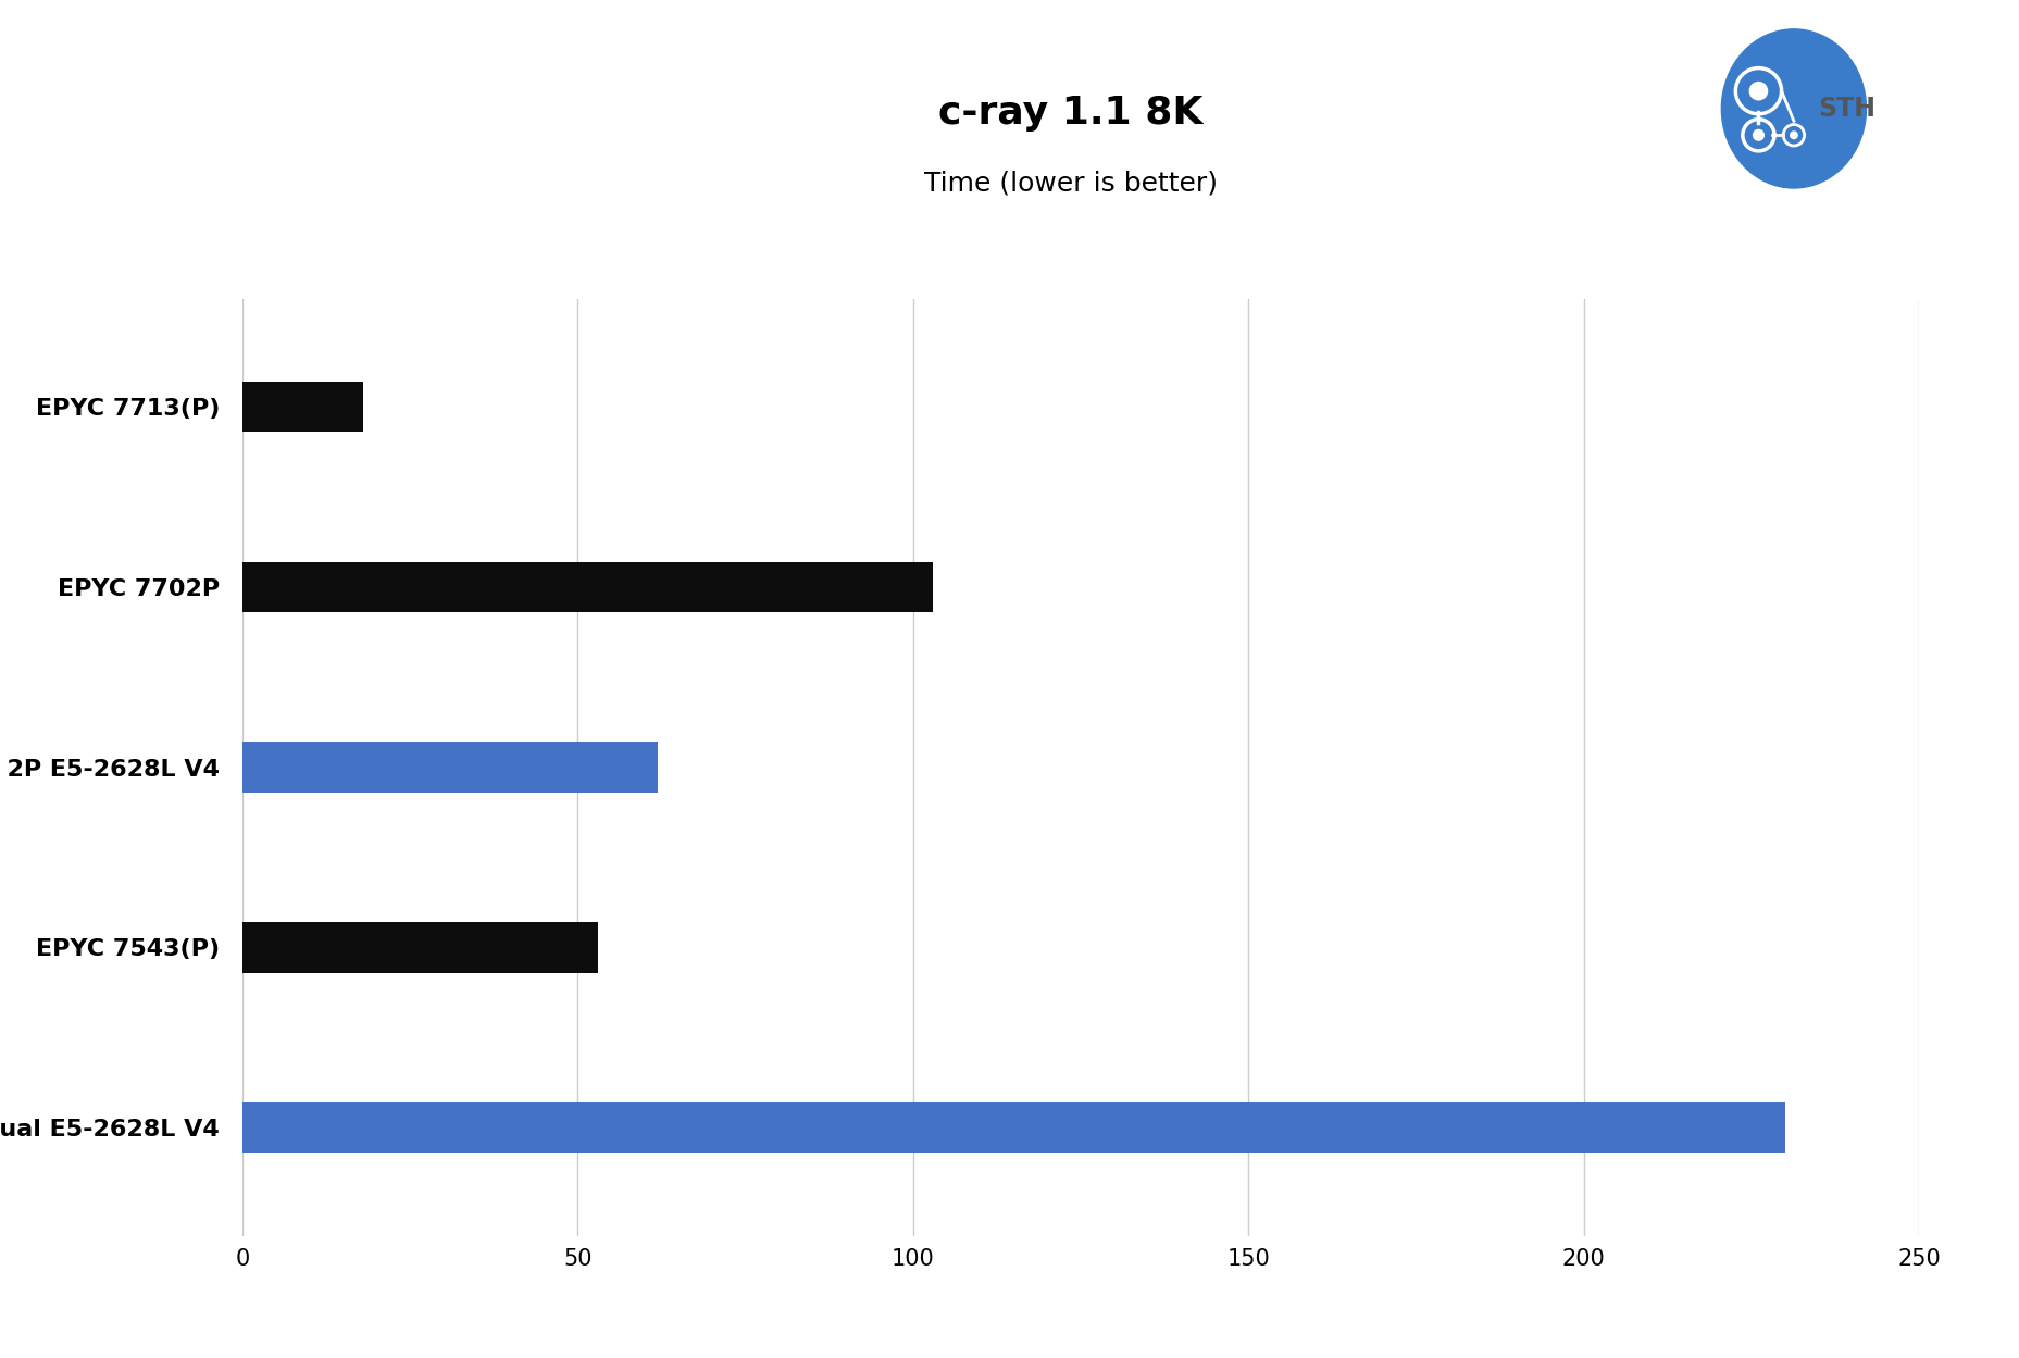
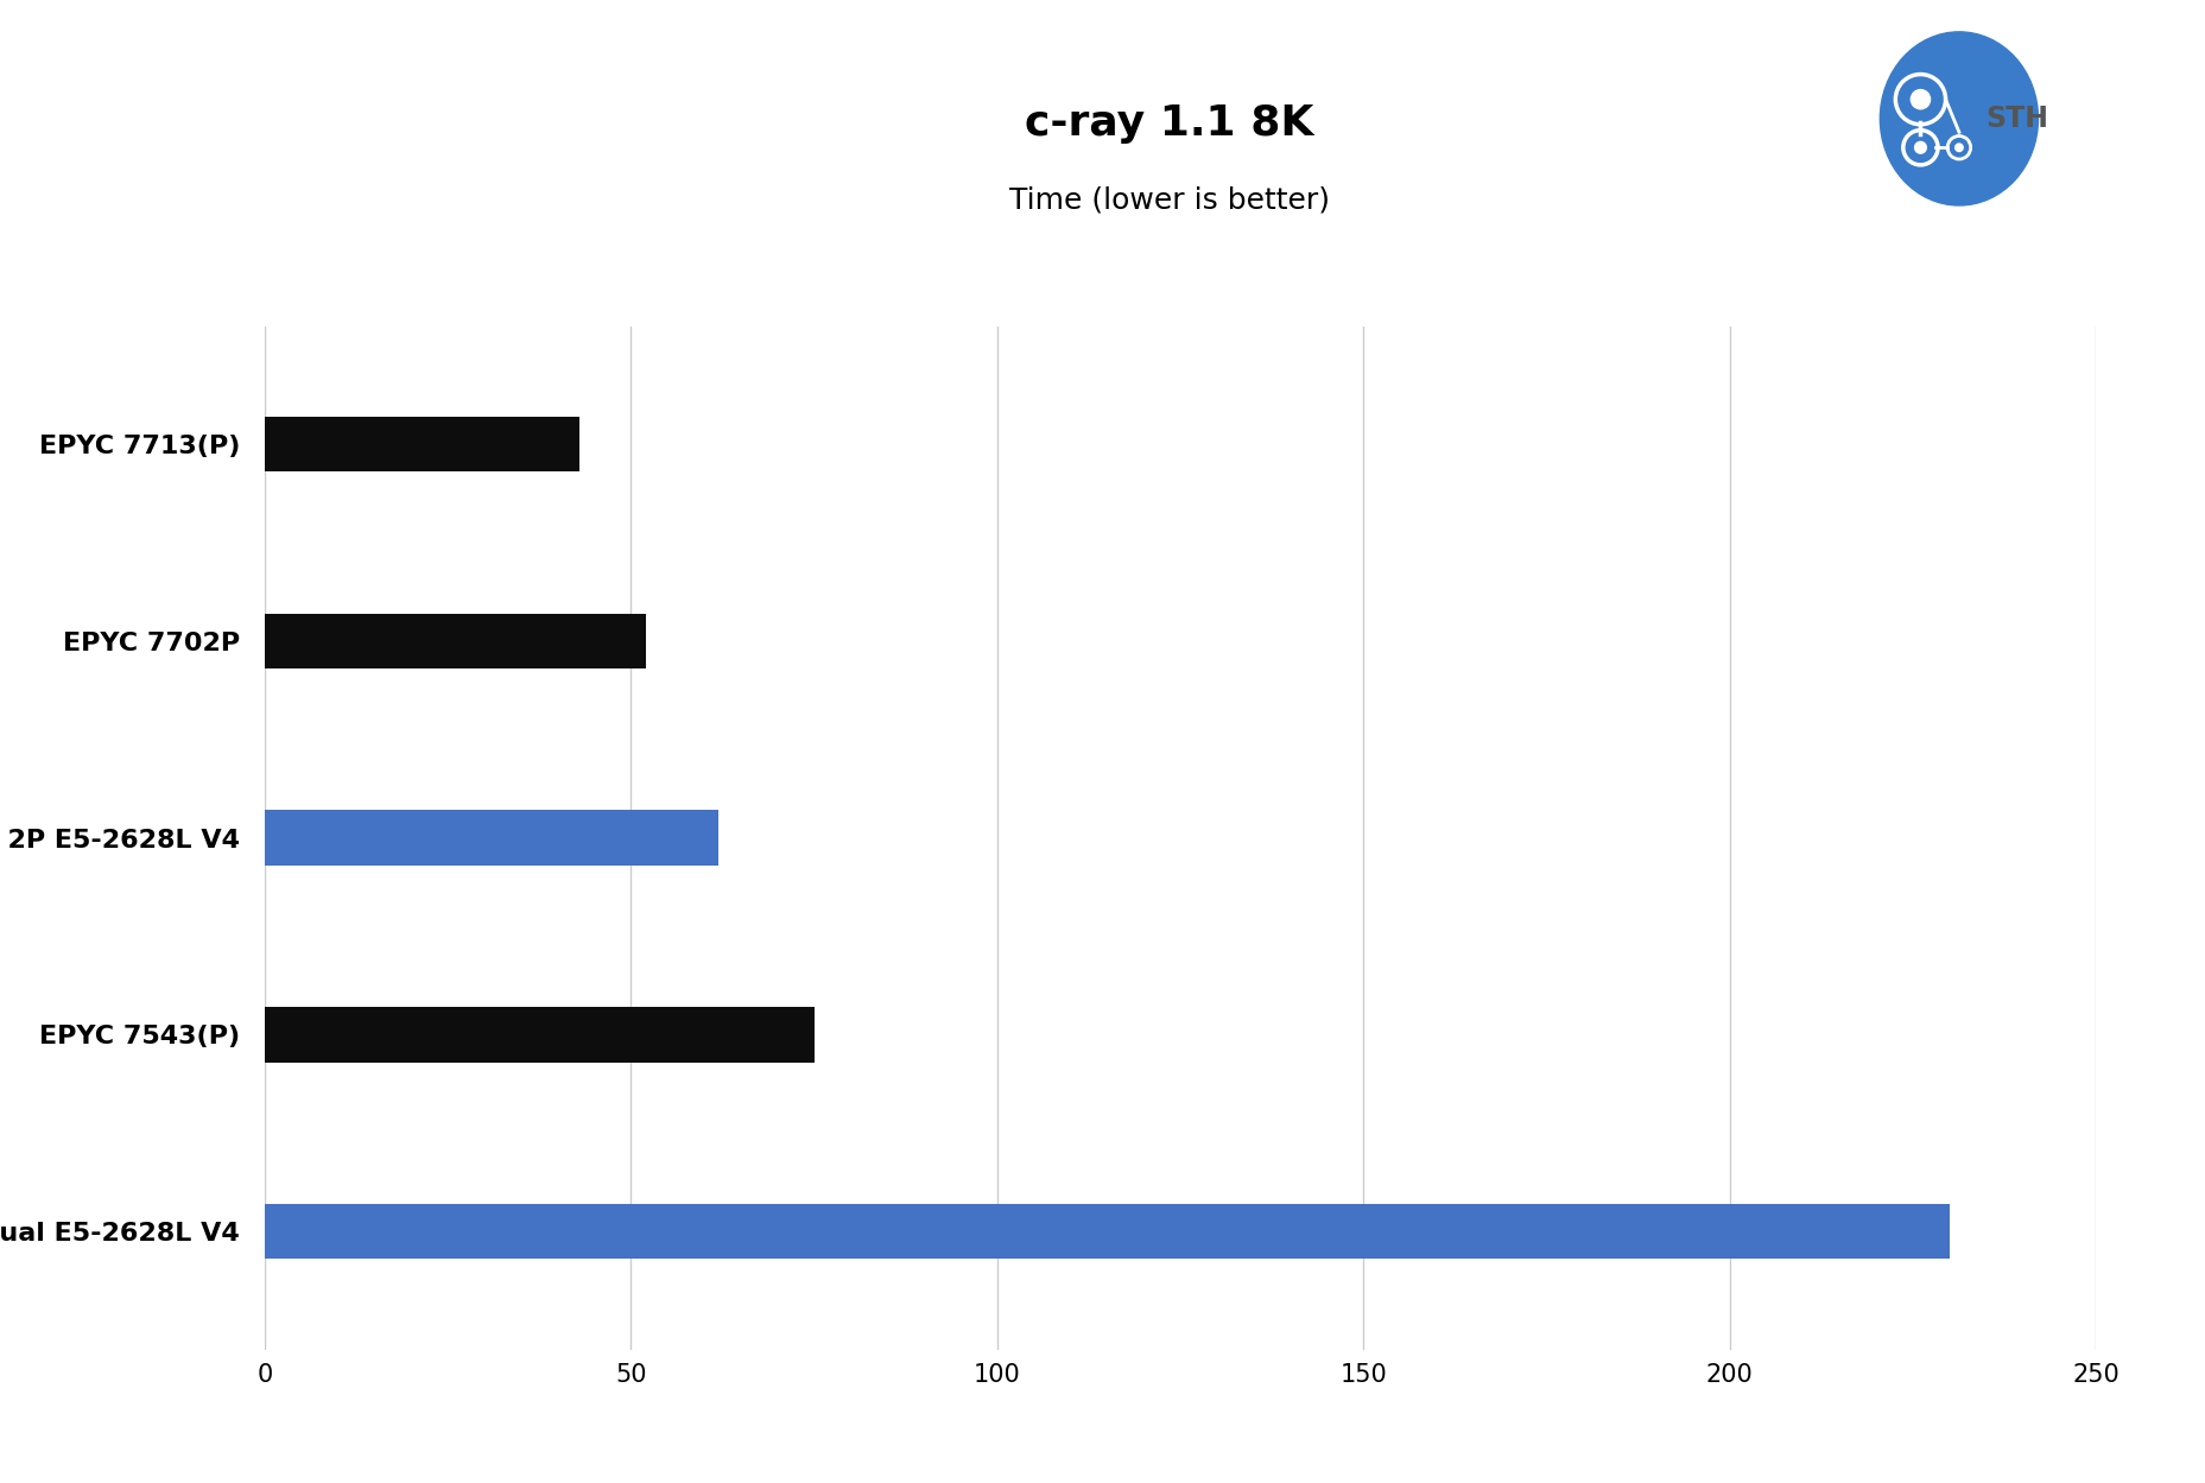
EPYC 7713(P): 18 -> 43
EPYC 7702P: 103 -> 52
EPYC 7543(P): 53 -> 75
